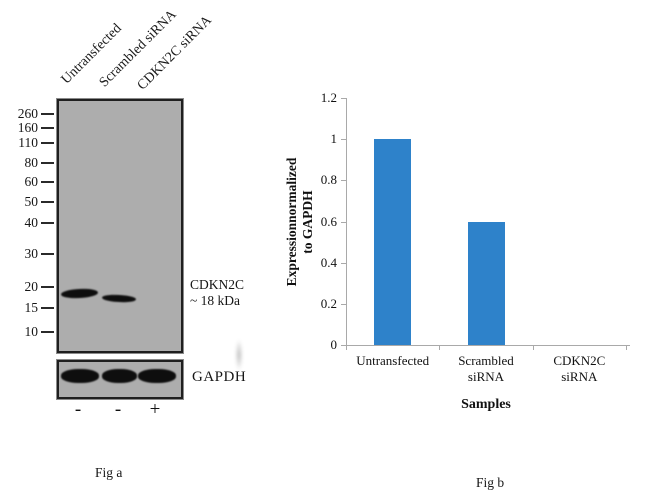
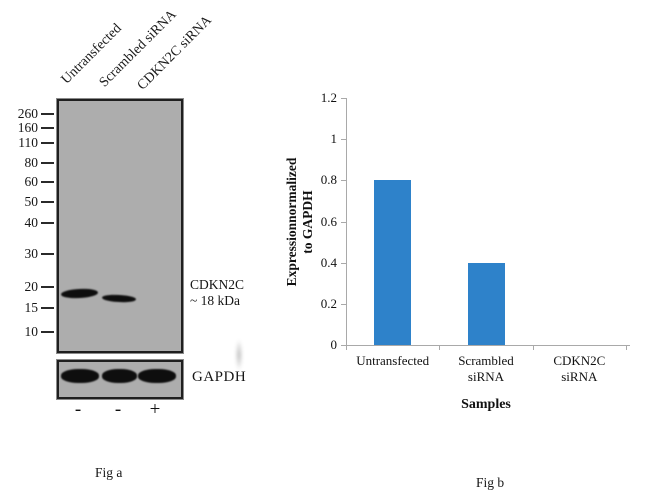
Untransfected: 1.0 -> 0.8
Scrambled siRNA: 0.6 -> 0.4
